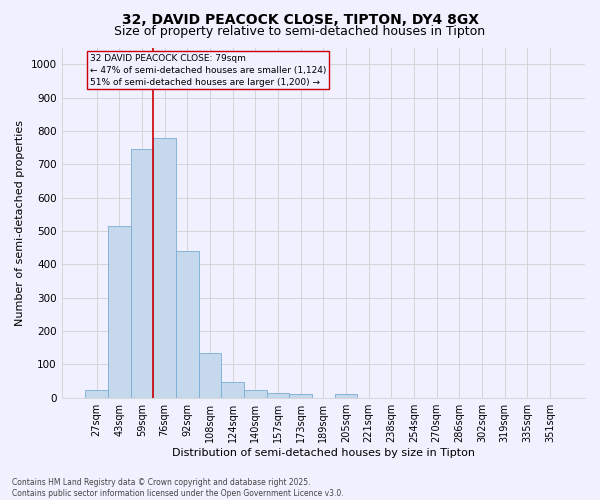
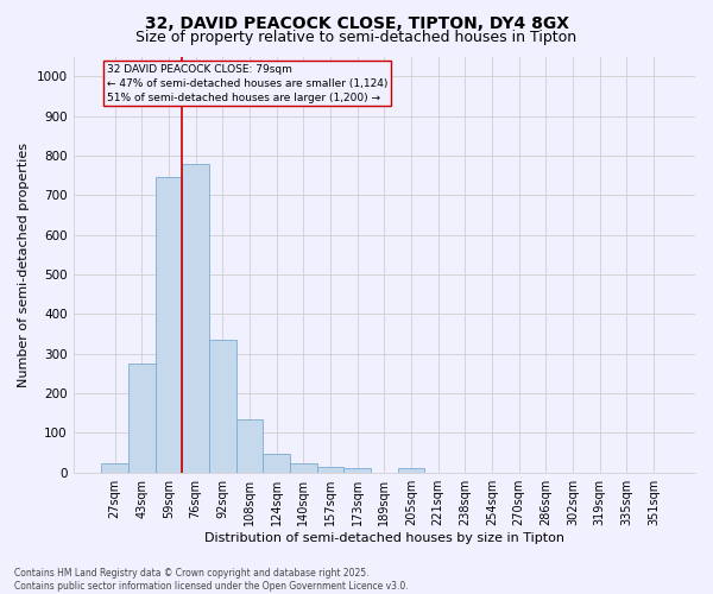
43sqm: 515 -> 275
92sqm: 440 -> 335
